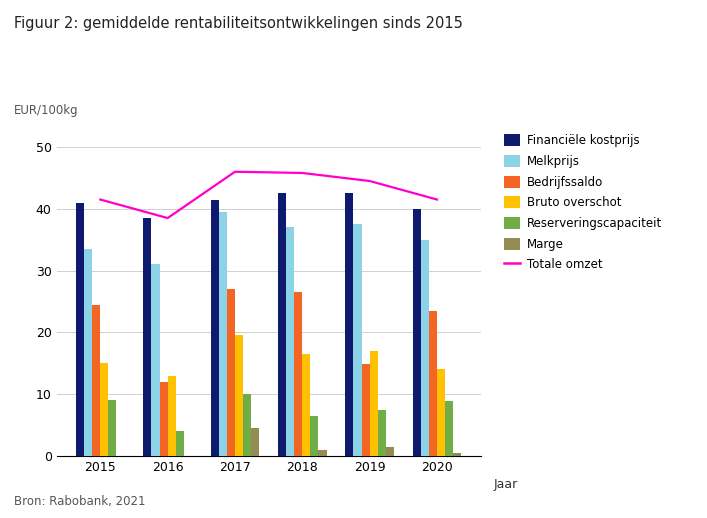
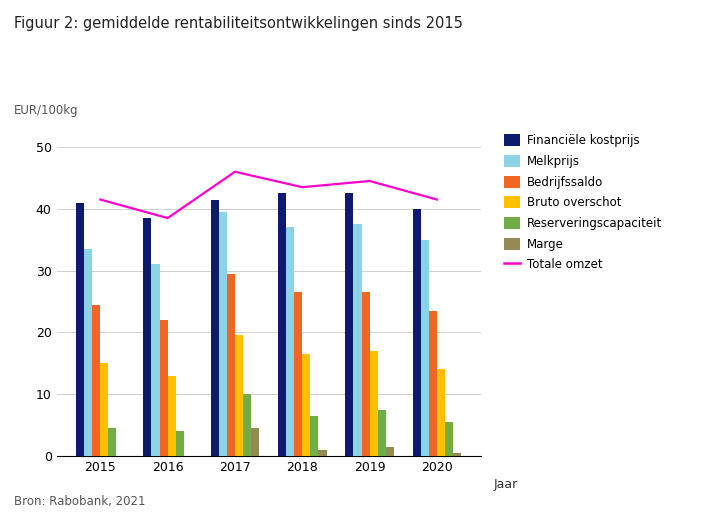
Reserveringscapaciteit/2015: 9.0 -> 4.5
Bedrijfssaldo/2016: 12.0 -> 22.0
Bedrijfssaldo/2017: 27.0 -> 29.5
Totale omzet/2018: 45.8 -> 43.5
Bedrijfssaldo/2019: 14.8 -> 26.5
Reserveringscapaciteit/2020: 8.8 -> 5.5
